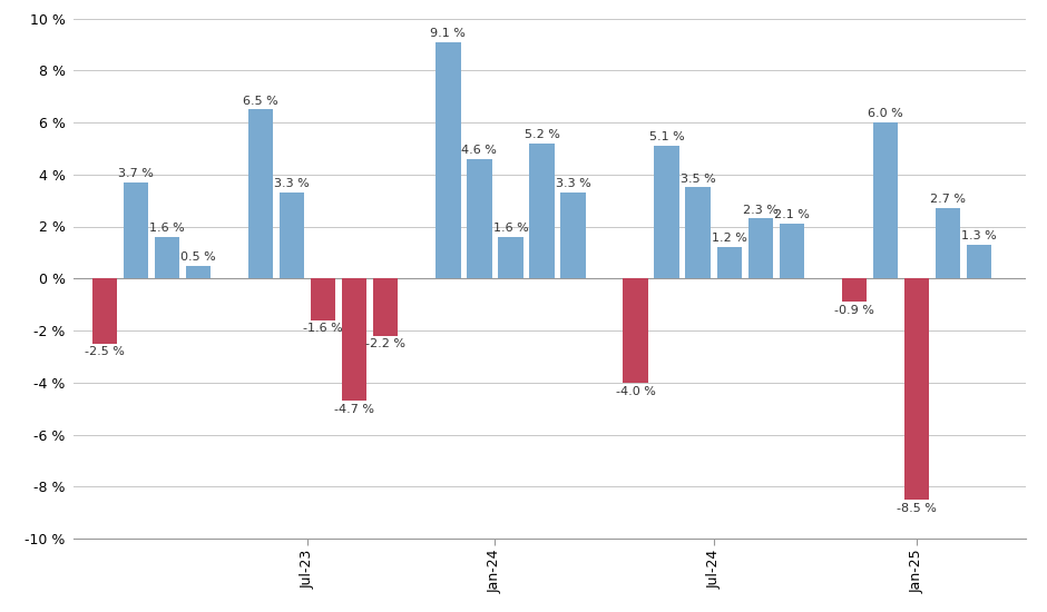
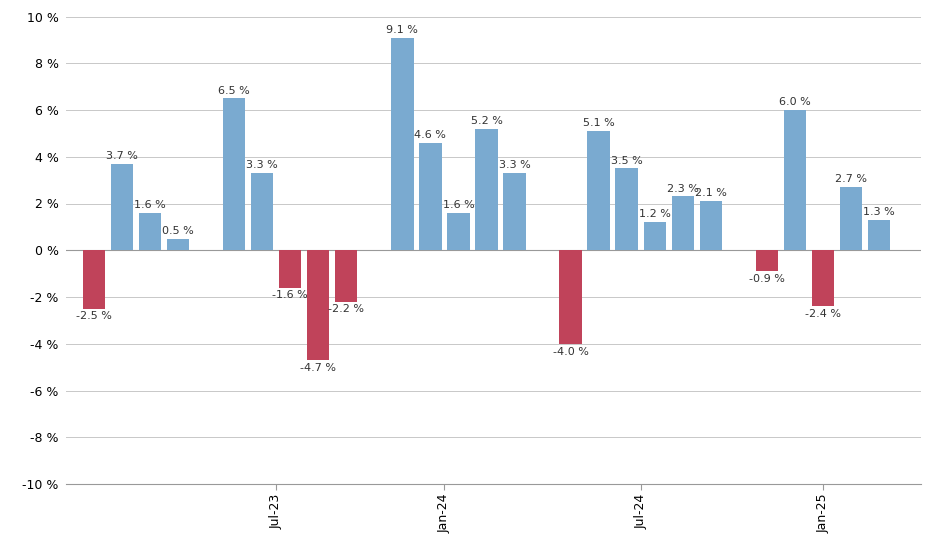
Jan-25: -8.5 -> -2.4
